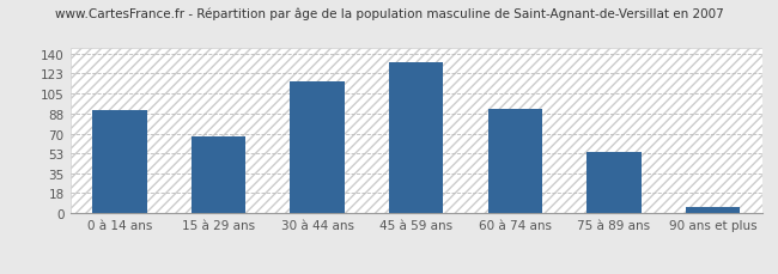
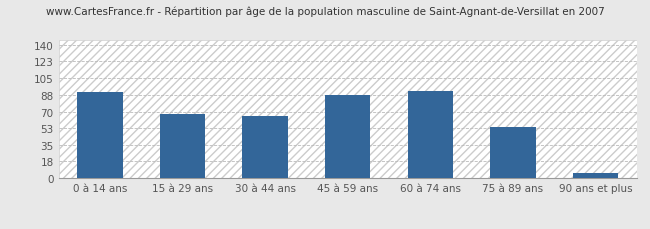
30 à 44 ans: 116 -> 66
45 à 59 ans: 133 -> 88
